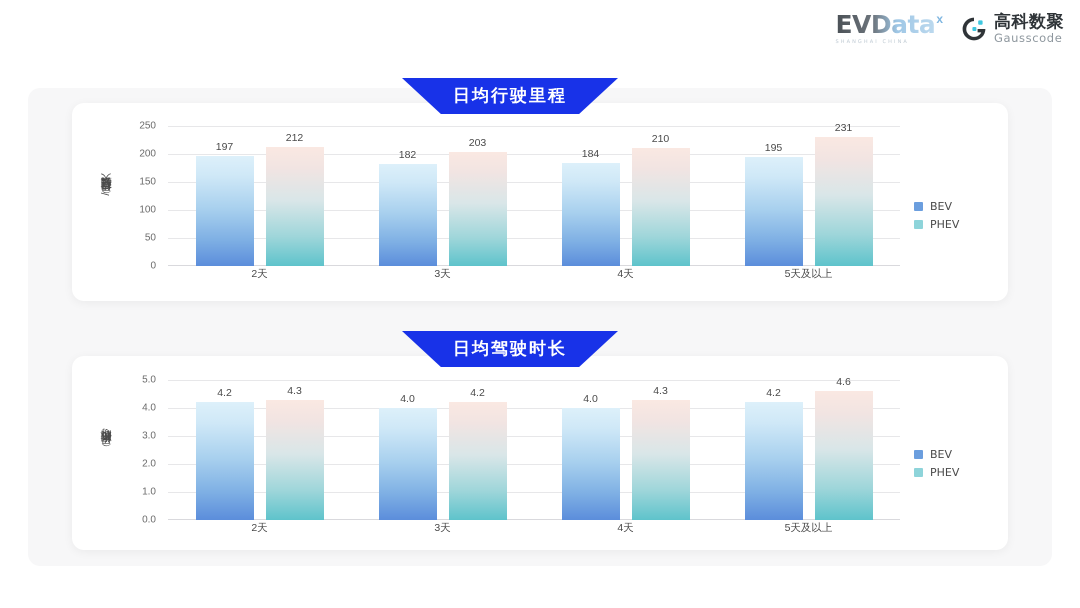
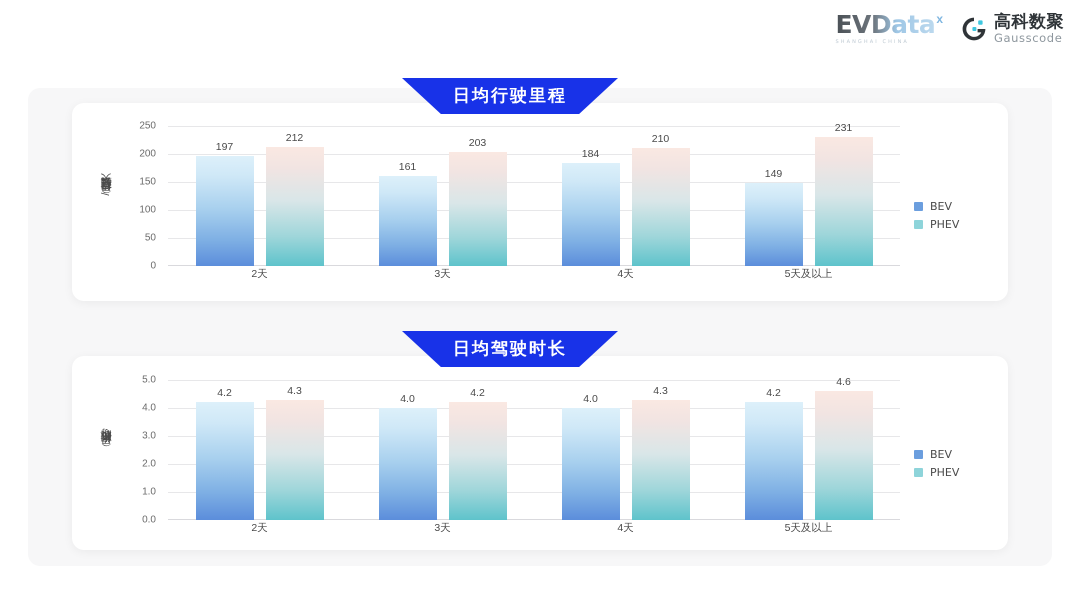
日均行驶里程/BEV/3天: 182 -> 161
日均行驶里程/BEV/5天及以上: 195 -> 149
